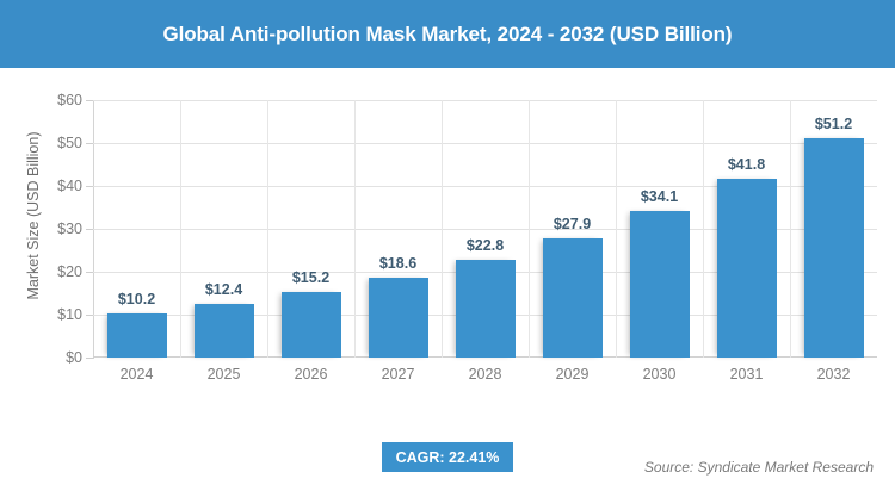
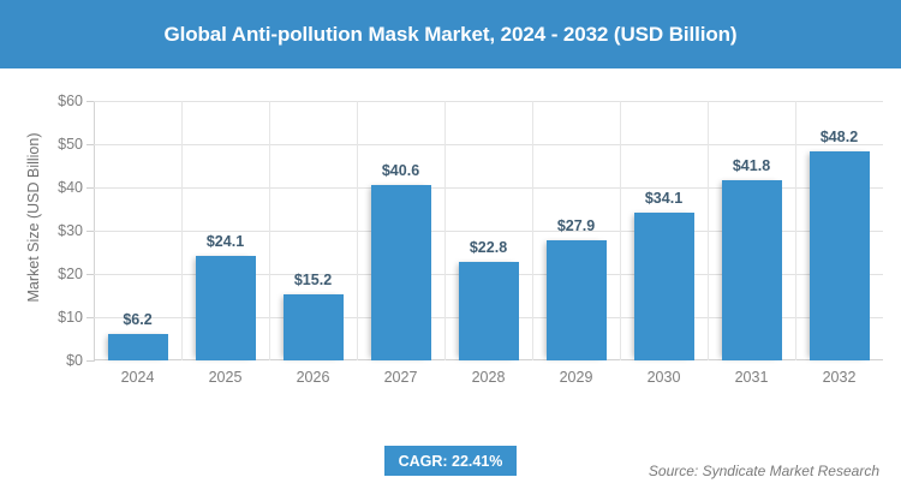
2024: $10.2 -> $6.2
2025: $12.4 -> $24.1
2027: $18.6 -> $40.6
2032: $51.2 -> $48.2
